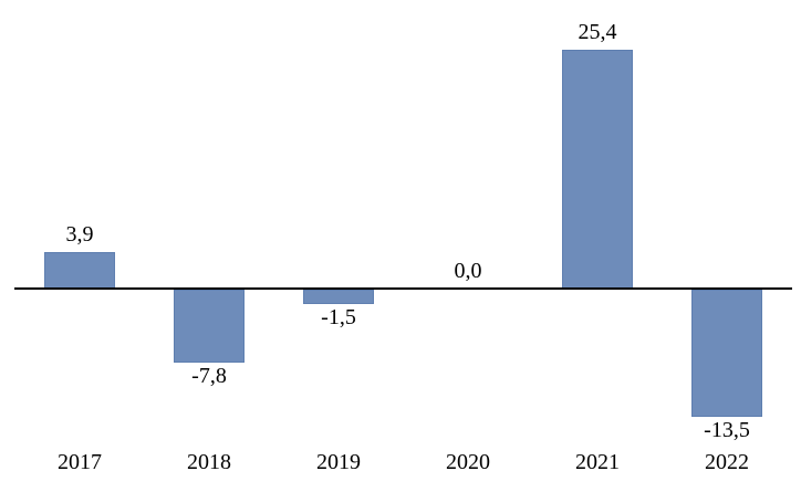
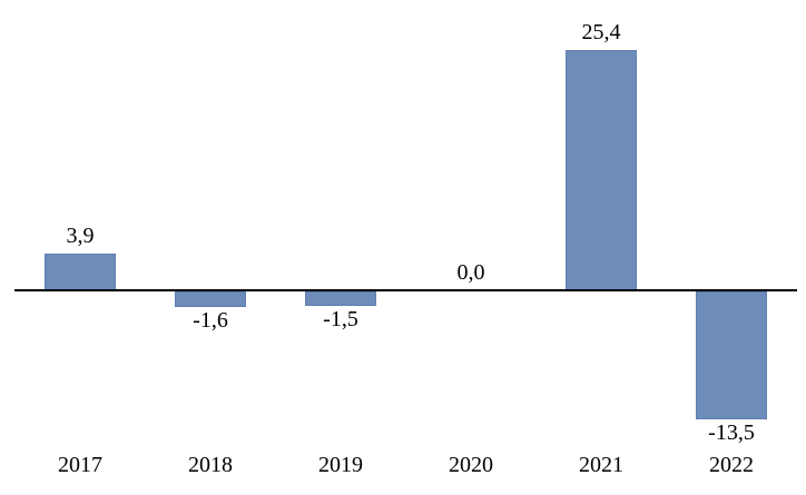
2018: -7,8 -> -1,6
